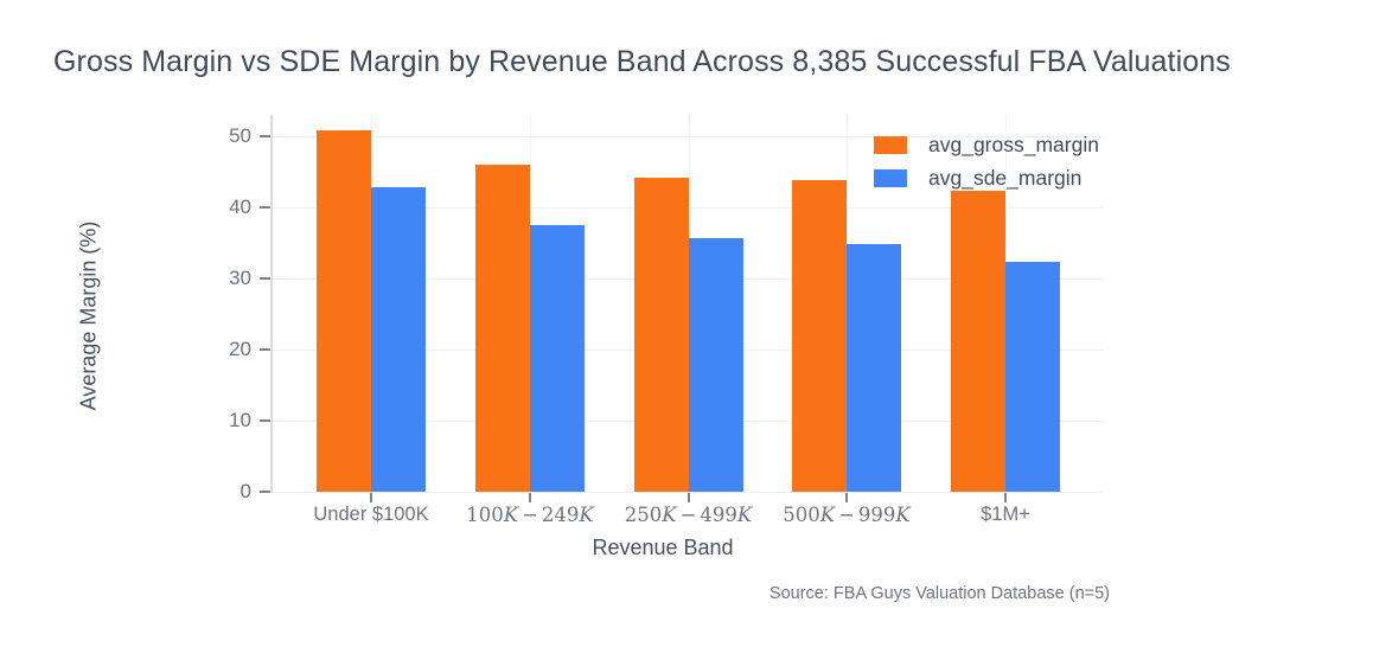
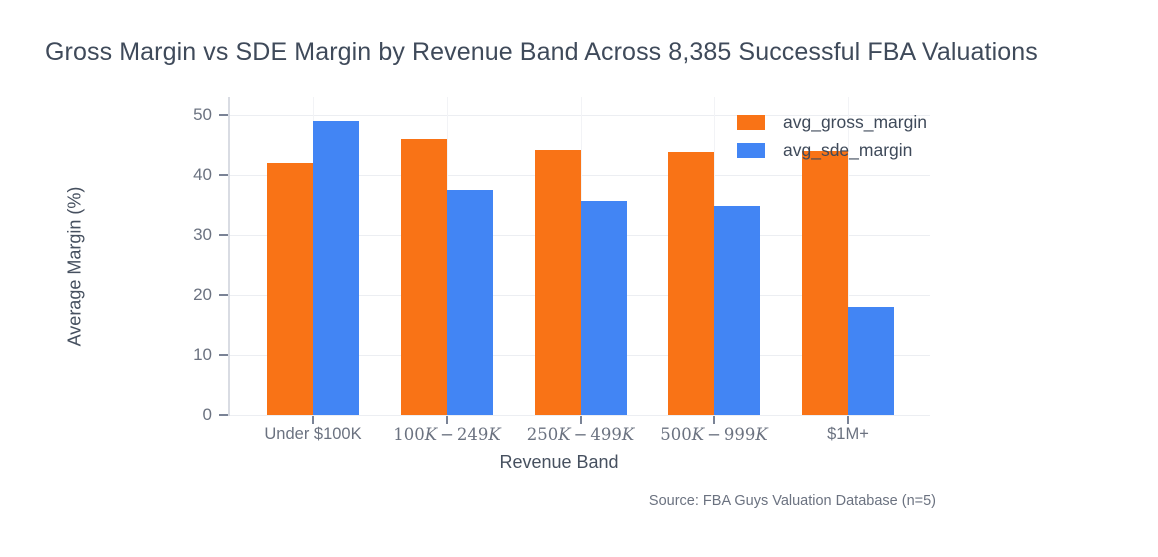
avg_gross_margin/Under $100K: 51 -> 42
avg_sde_margin/Under $100K: 43 -> 49
avg_gross_margin/$1M+: 42 -> 44
avg_sde_margin/$1M+: 32 -> 18
